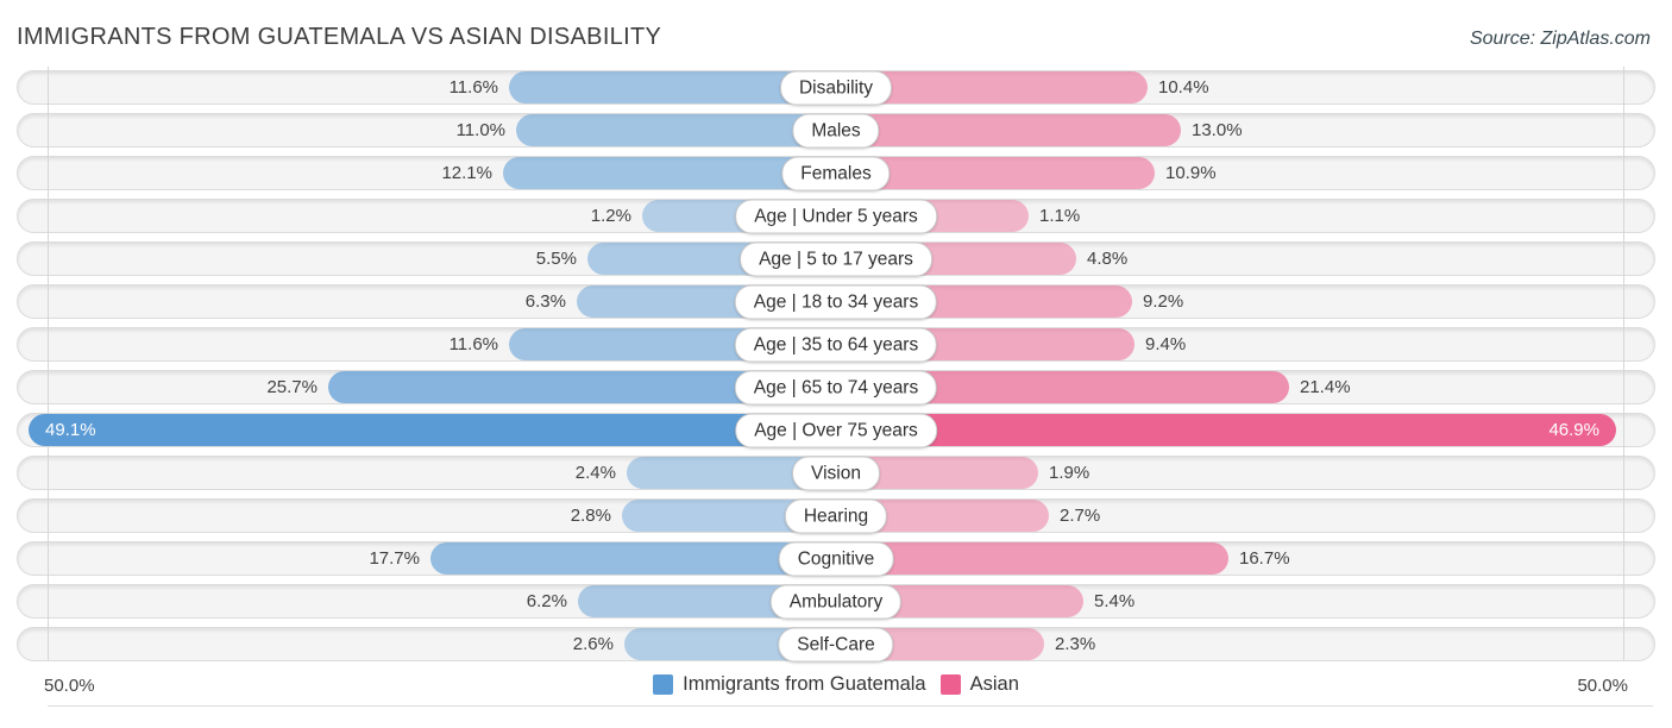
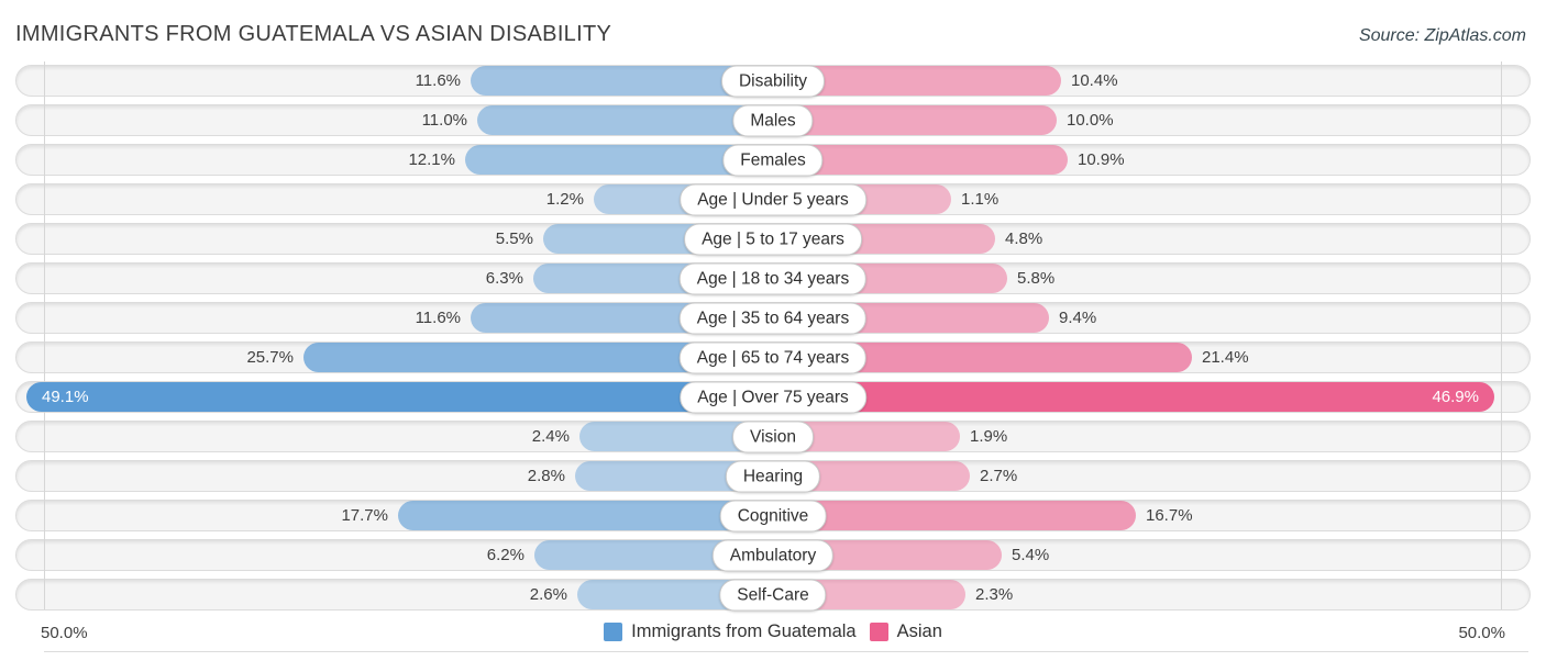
Asian/Males: 13.0% -> 10.0%
Asian/Age | 18 to 34 years: 9.2% -> 5.8%
